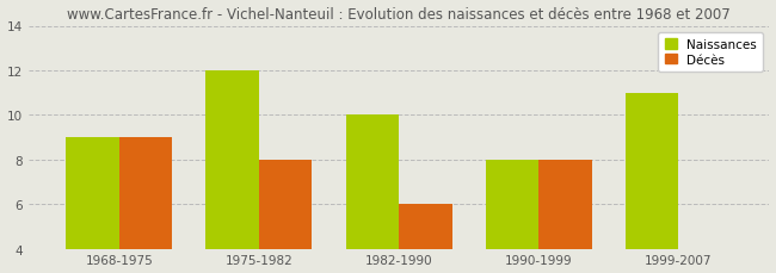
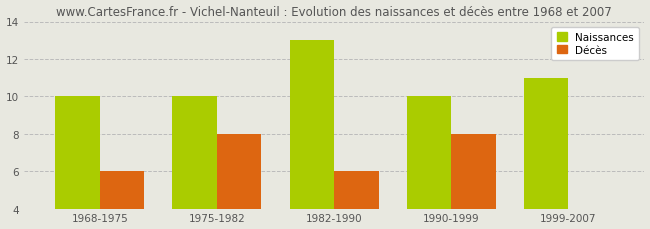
Naissances/1968-1975: 9 -> 10
Décès/1968-1975: 9 -> 6
Naissances/1975-1982: 12 -> 10
Naissances/1982-1990: 10 -> 13
Naissances/1990-1999: 8 -> 10
